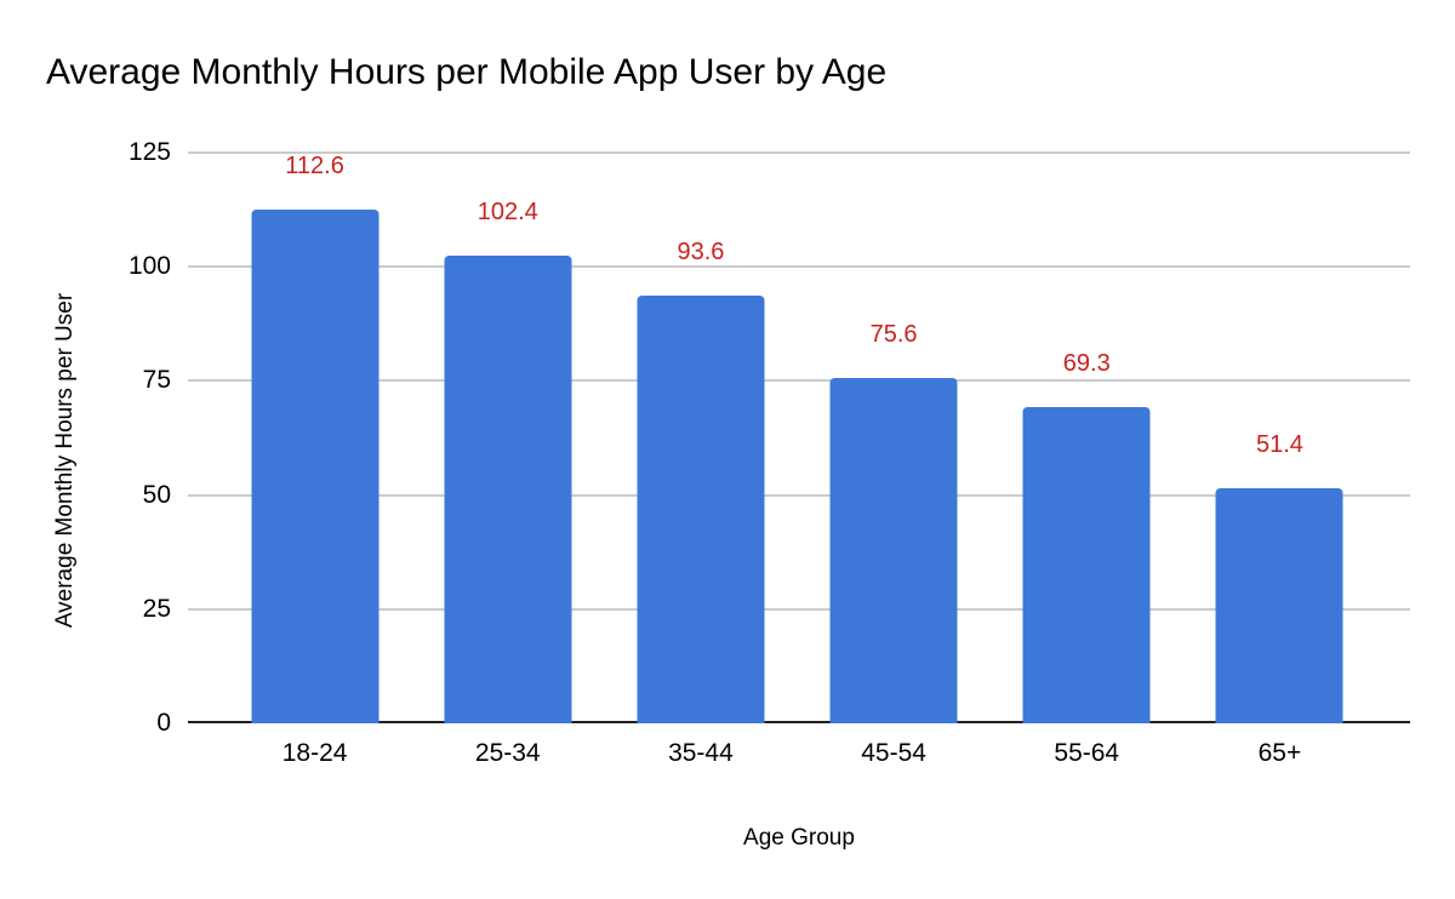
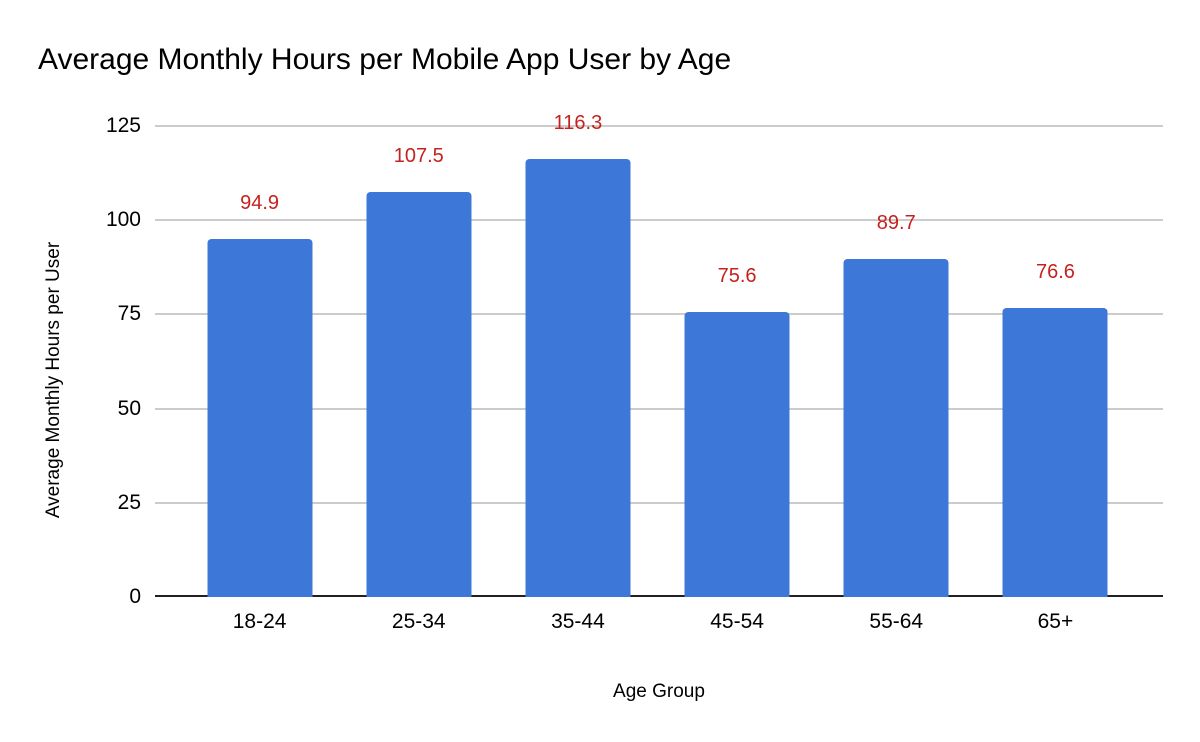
18-24: 112.6 -> 94.9
25-34: 102.4 -> 107.5
35-44: 93.6 -> 116.3
55-64: 69.3 -> 89.7
65+: 51.4 -> 76.6
